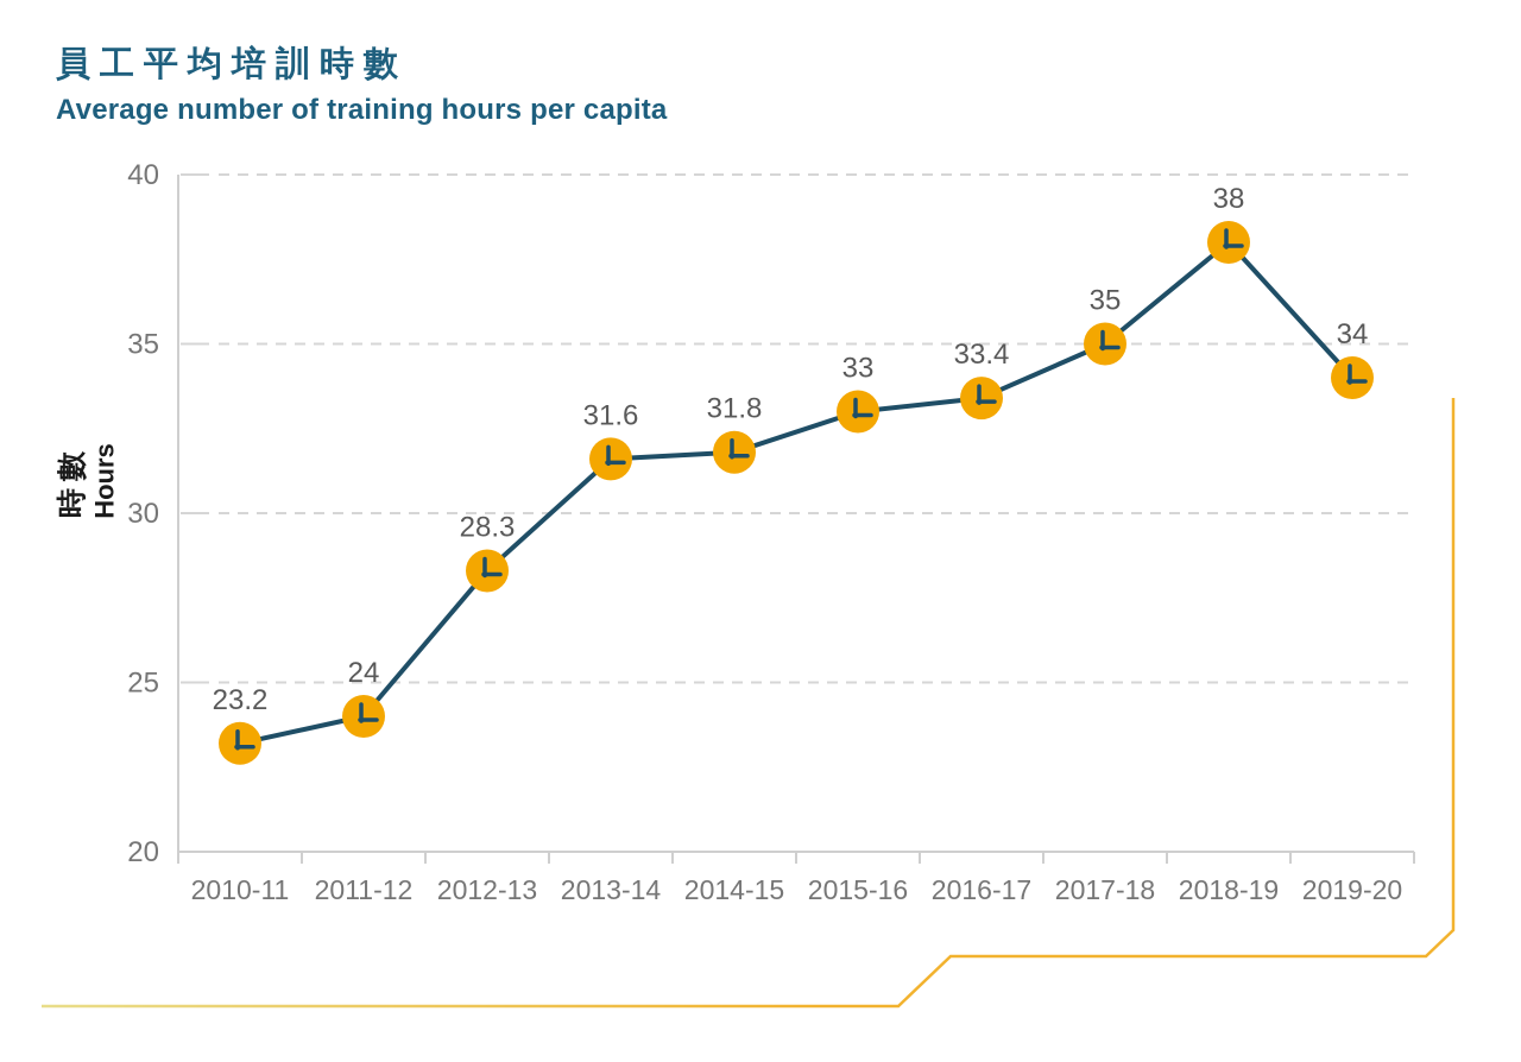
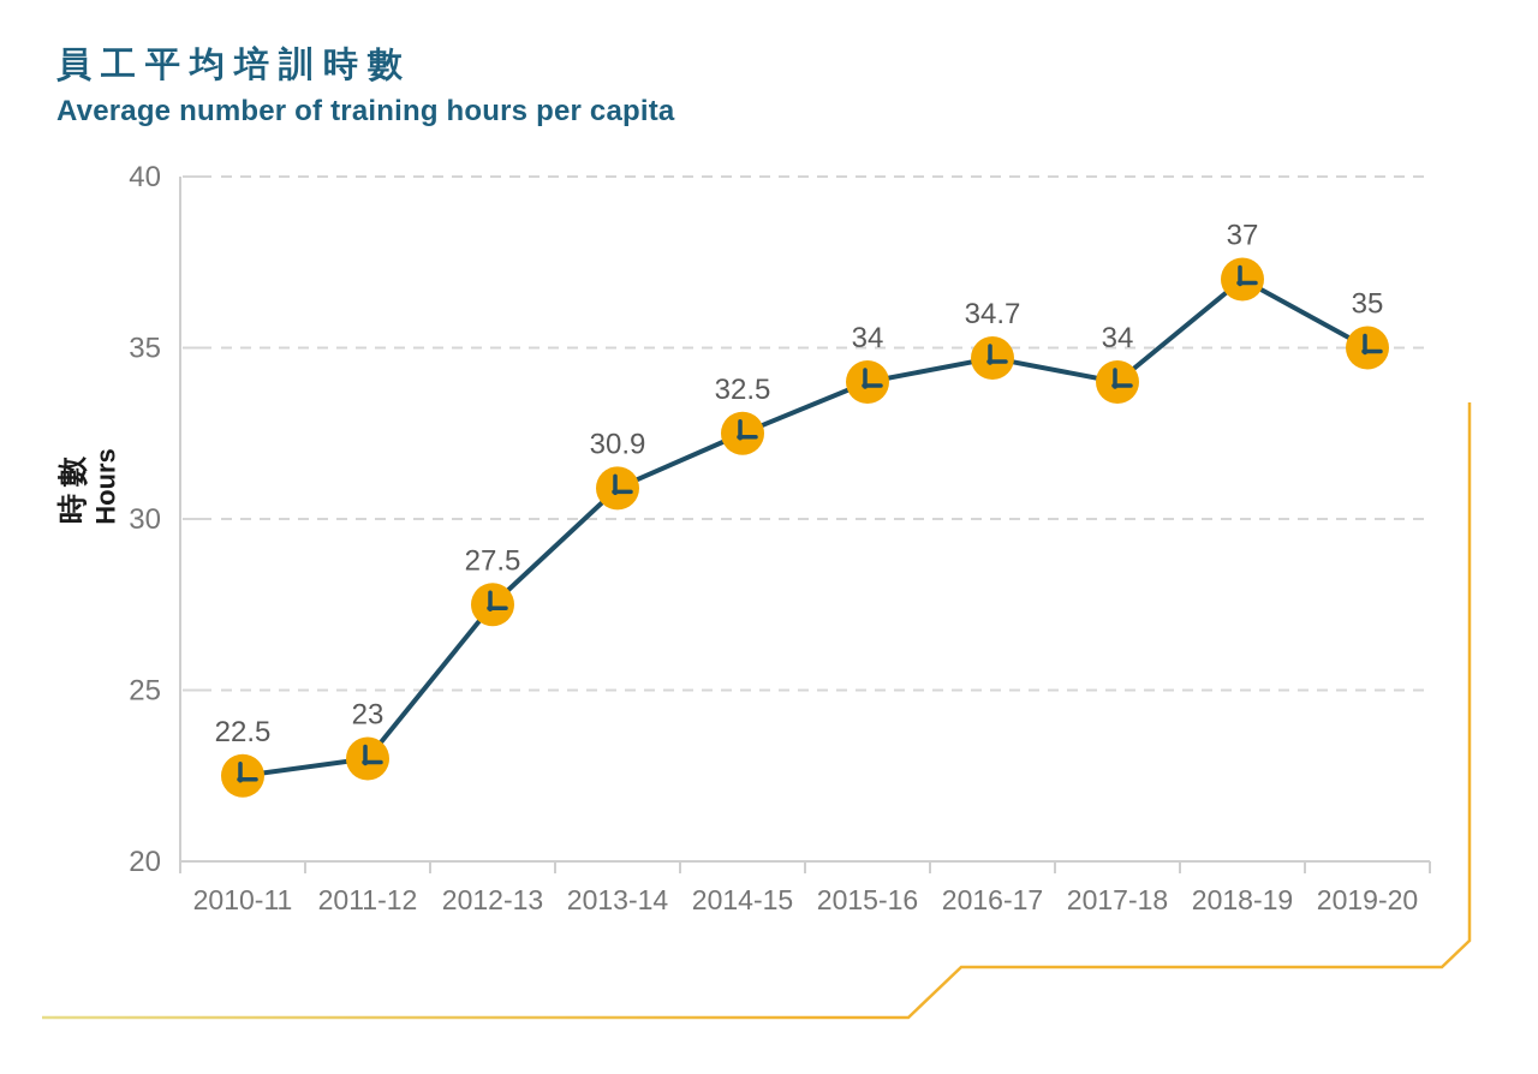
2010-11: 23.2 -> 22.5
2011-12: 24 -> 23
2012-13: 28.3 -> 27.5
2013-14: 31.6 -> 30.9
2014-15: 31.8 -> 32.5
2015-16: 33 -> 34
2016-17: 33.4 -> 34.7
2017-18: 35 -> 34
2018-19: 38 -> 37
2019-20: 34 -> 35
